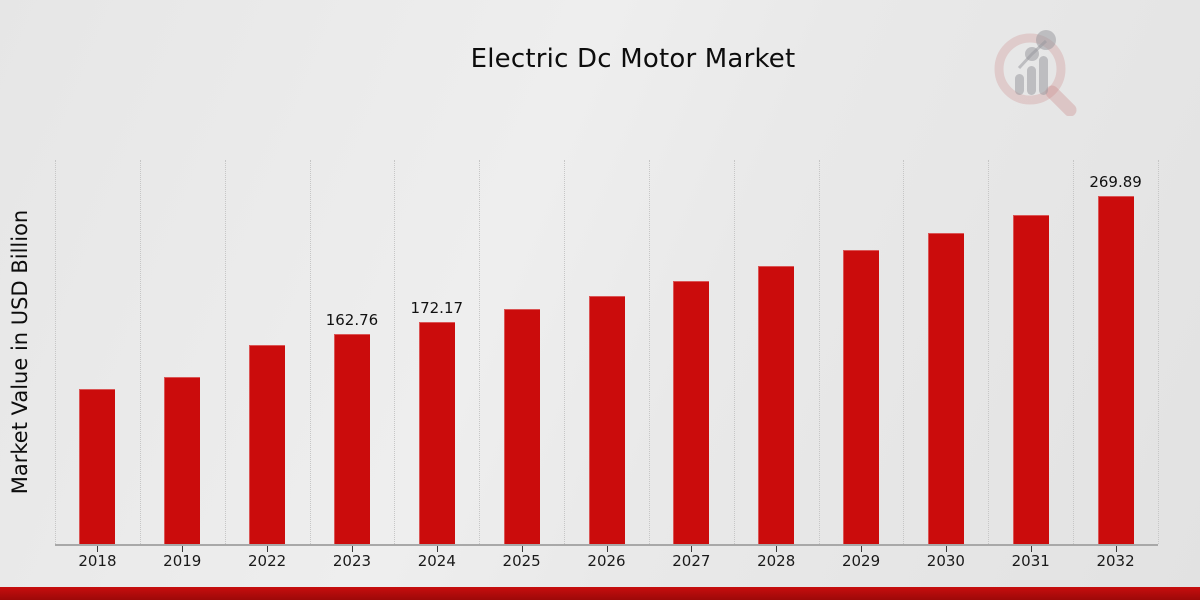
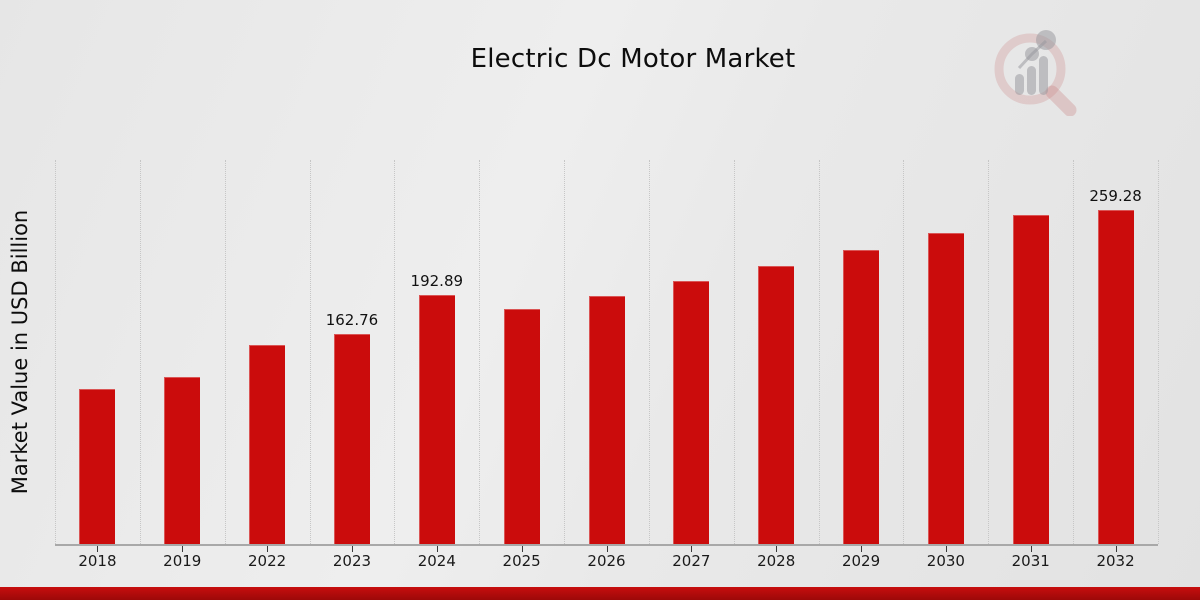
2024: 172.17 -> 192.89
2032: 269.89 -> 259.28
